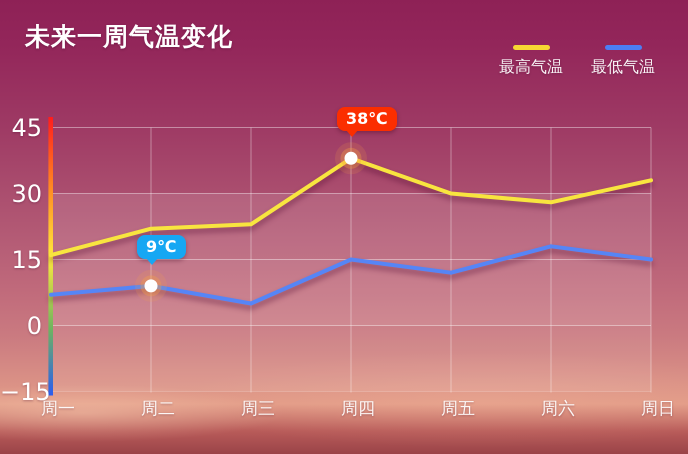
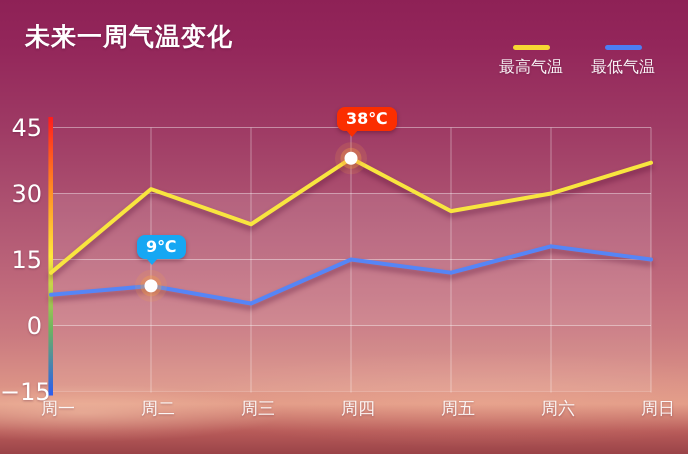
最高气温/周一: 16 -> 12
最高气温/周二: 22 -> 31
最高气温/周五: 30 -> 26
最高气温/周六: 28 -> 30
最高气温/周日: 33 -> 37
